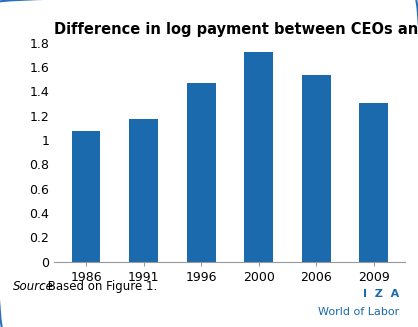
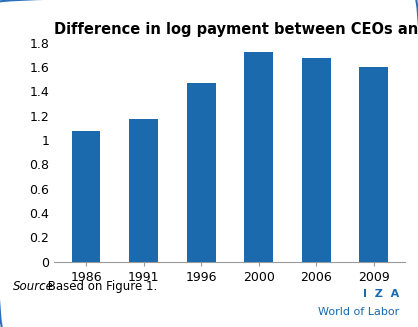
2006: 1.53 -> 1.67
2009: 1.30 -> 1.60
